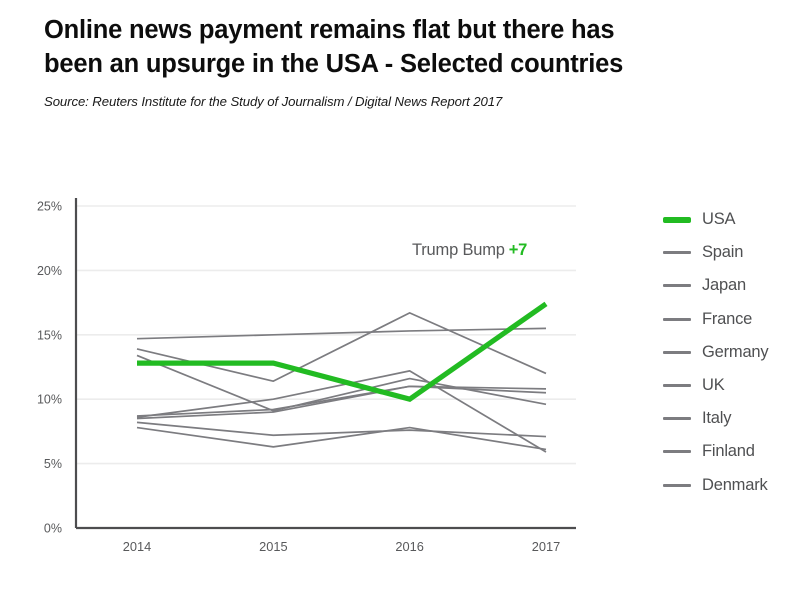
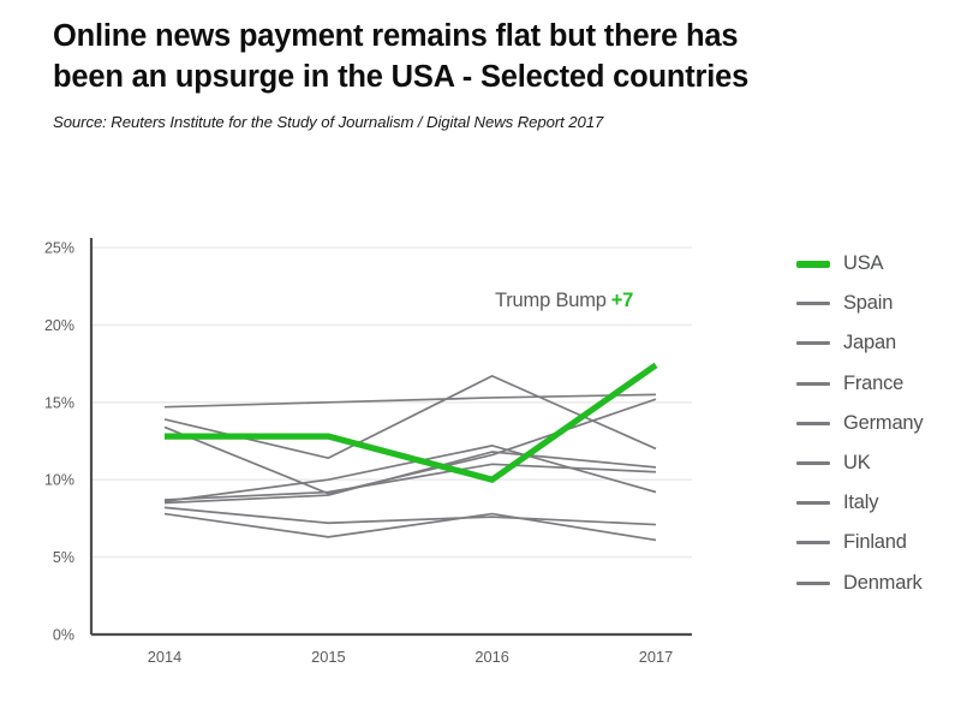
Italy/2016: 11.0% -> 11.8%
France/2017: 9.6% -> 15.2%
UK/2017: 5.9% -> 9.2%
